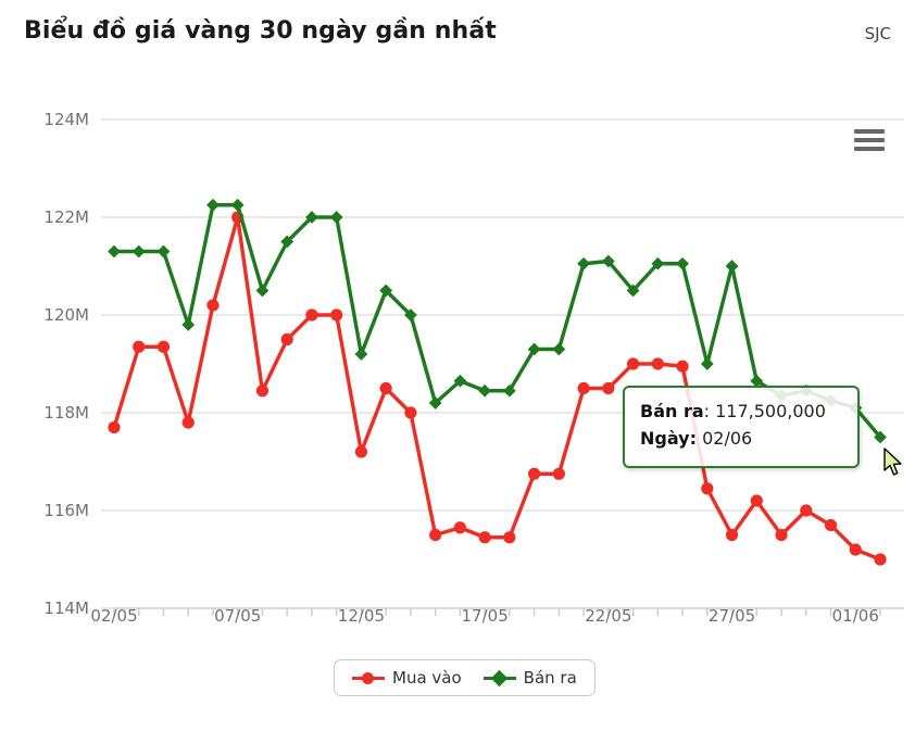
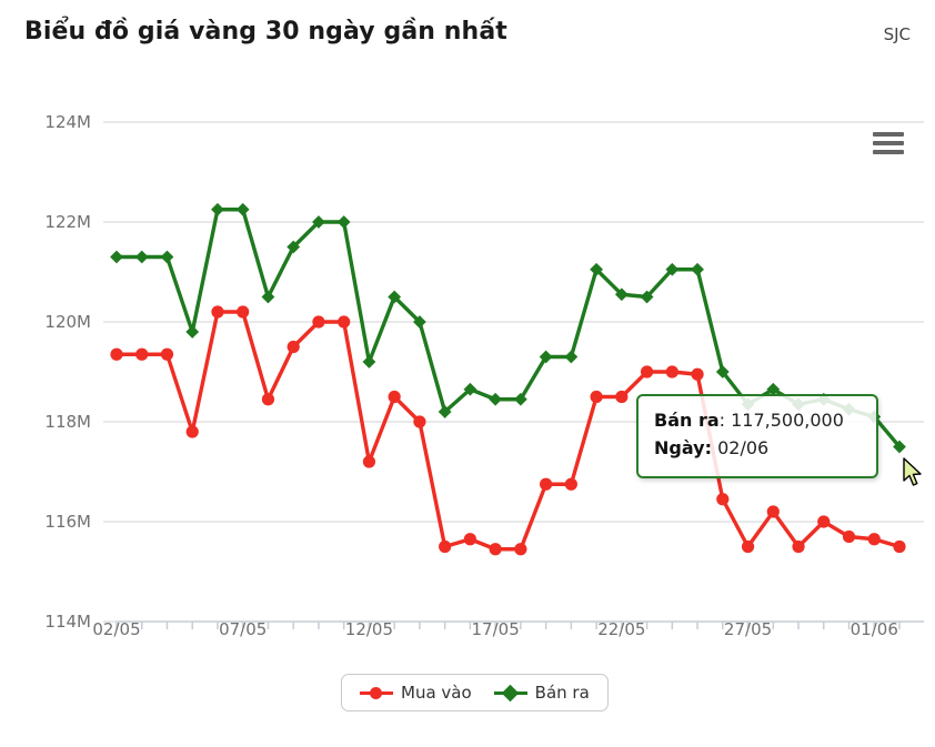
Mua vào/02/05: 117.7M -> 119.3M
Mua vào/07/05: 122.0M -> 120.2M
Bán ra/22/05: 121.1M -> 120.5M
Bán ra/27/05: 121.0M -> 118.3M
Mua vào/01/06: 115.2M -> 115.7M
Mua vào/02/06: 115.0M -> 115.5M
